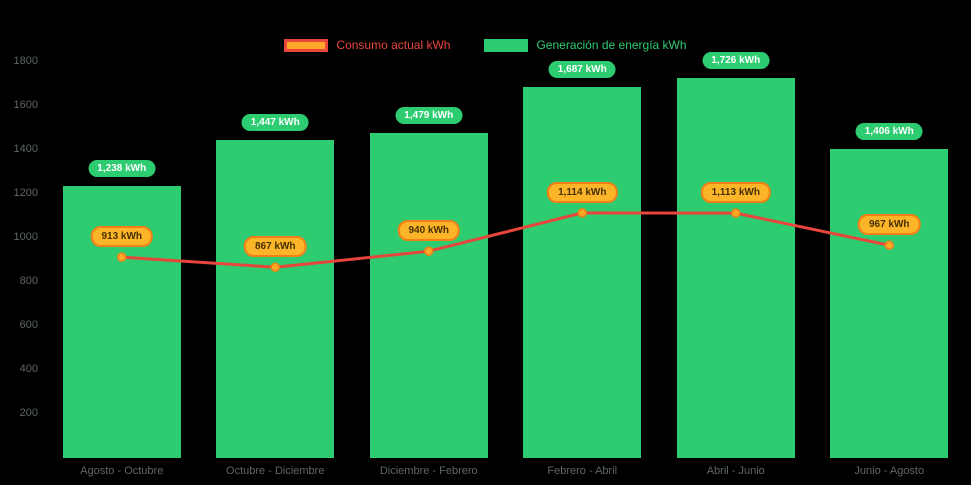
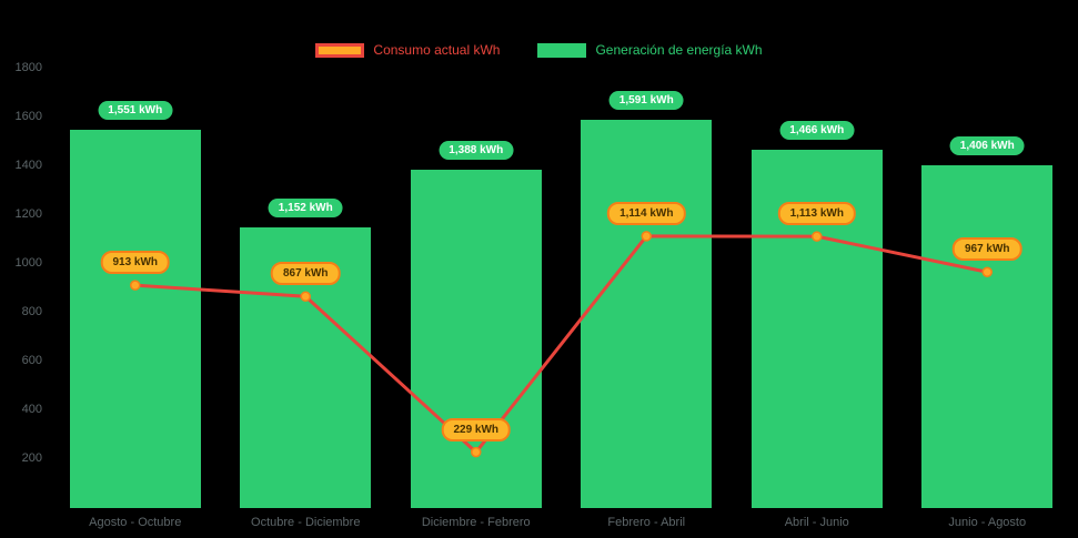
Generación de energía kWh/Agosto - Octubre: 1,238 -> 1,551
Generación de energía kWh/Octubre - Diciembre: 1,447 -> 1,152
Consumo actual kWh/Diciembre - Febrero: 940 -> 229
Generación de energía kWh/Diciembre - Febrero: 1,479 -> 1,388
Generación de energía kWh/Febrero - Abril: 1,687 -> 1,591
Generación de energía kWh/Abril - Junio: 1,726 -> 1,466
